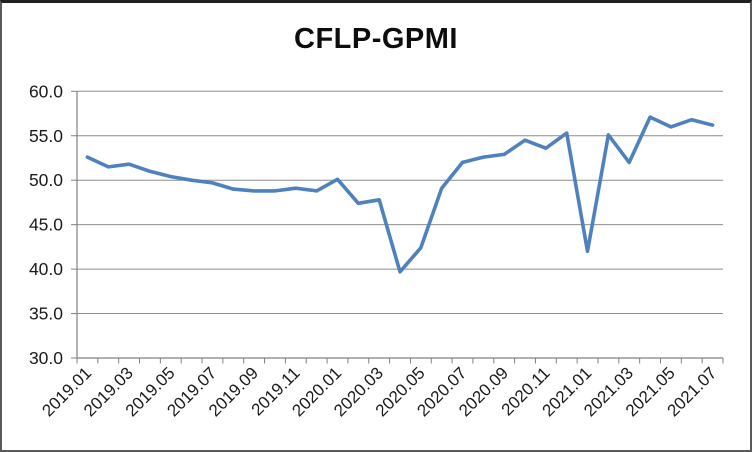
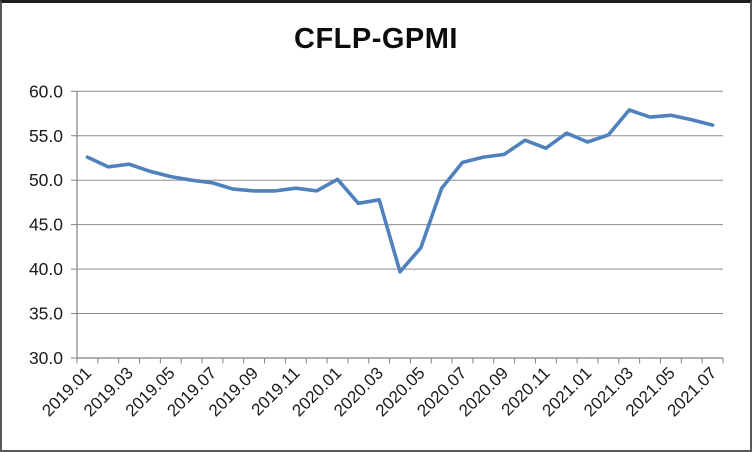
2021.01: 42 -> 54
2021.03: 52 -> 58
2021.05: 56 -> 57
